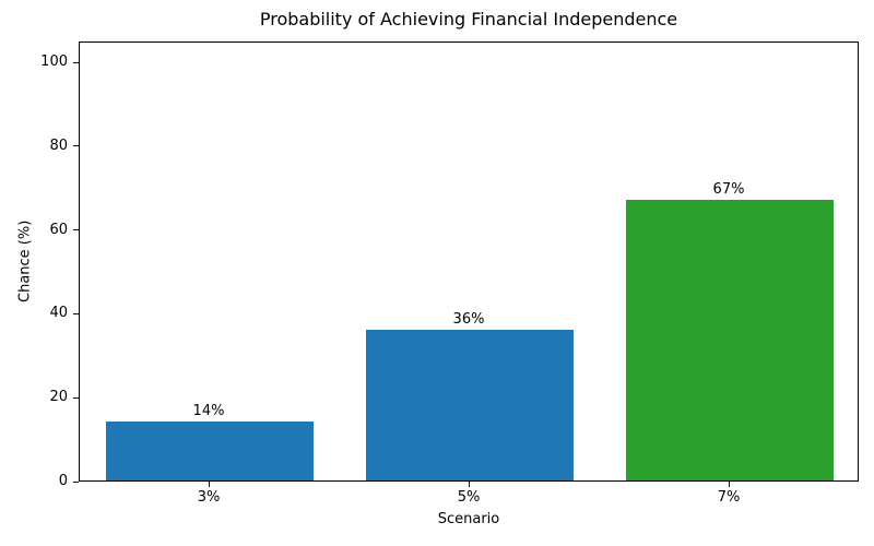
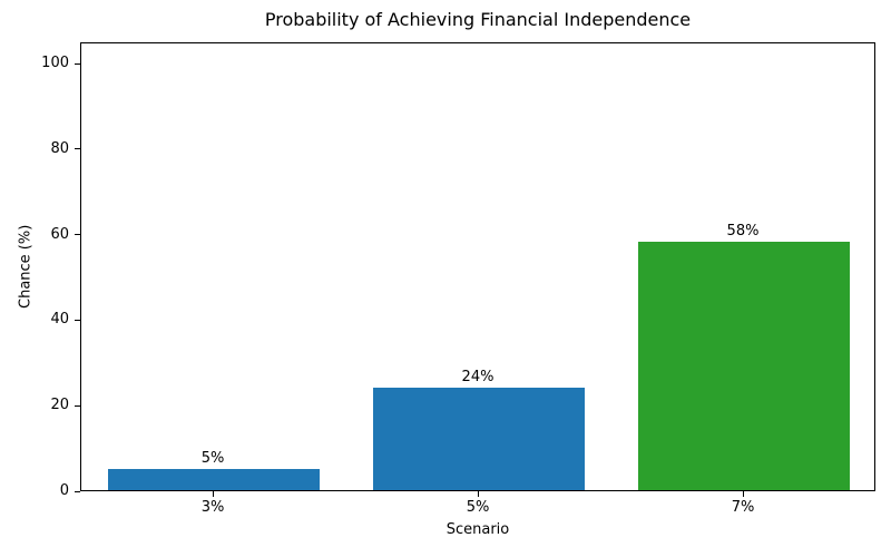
3%: 14% -> 5%
5%: 36% -> 24%
7%: 67% -> 58%
